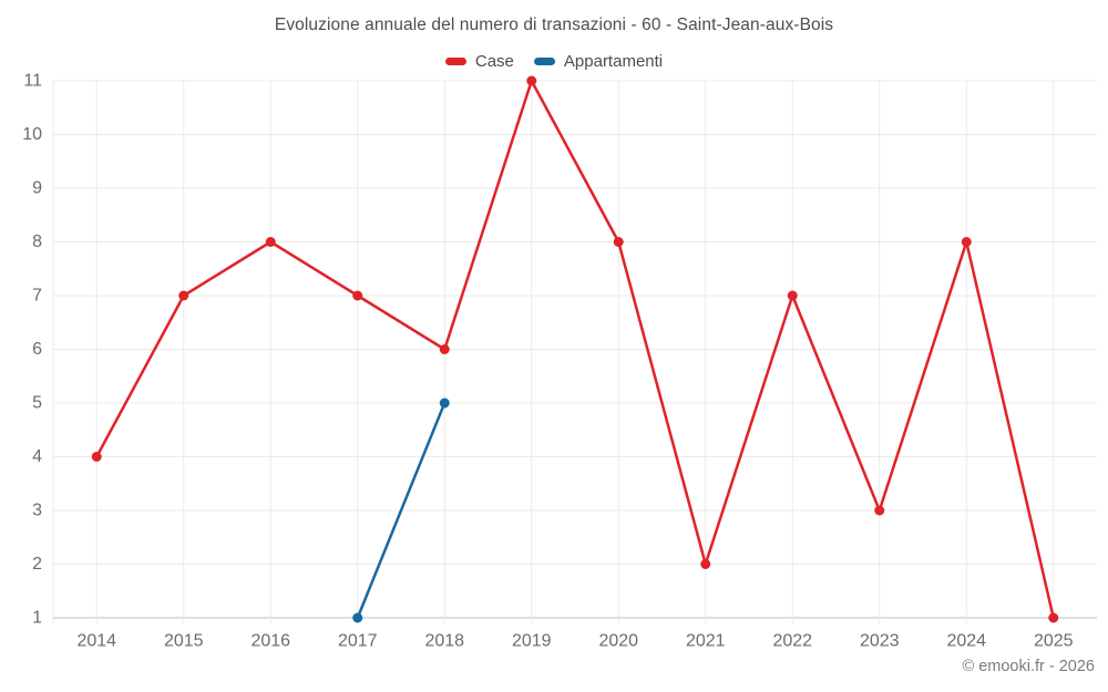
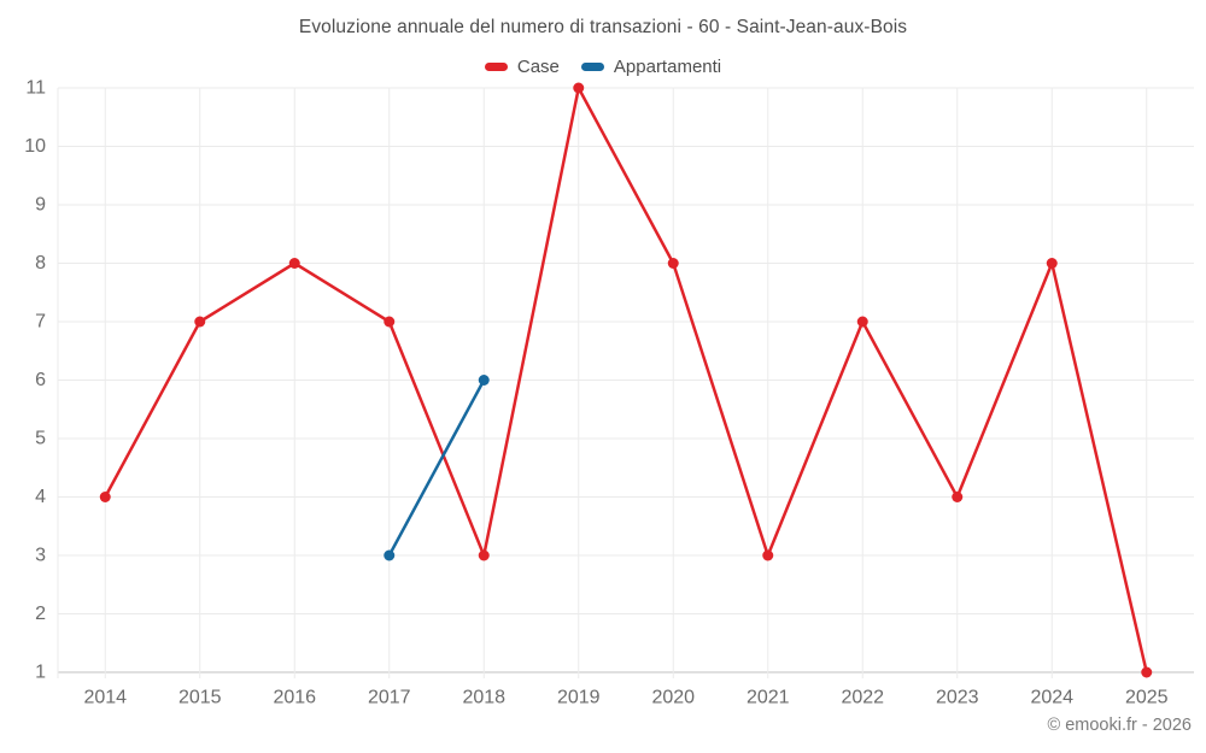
Appartamenti/2017: 1 -> 3
Case/2018: 6 -> 3
Appartamenti/2018: 5 -> 6
Case/2021: 2 -> 3
Case/2023: 3 -> 4
